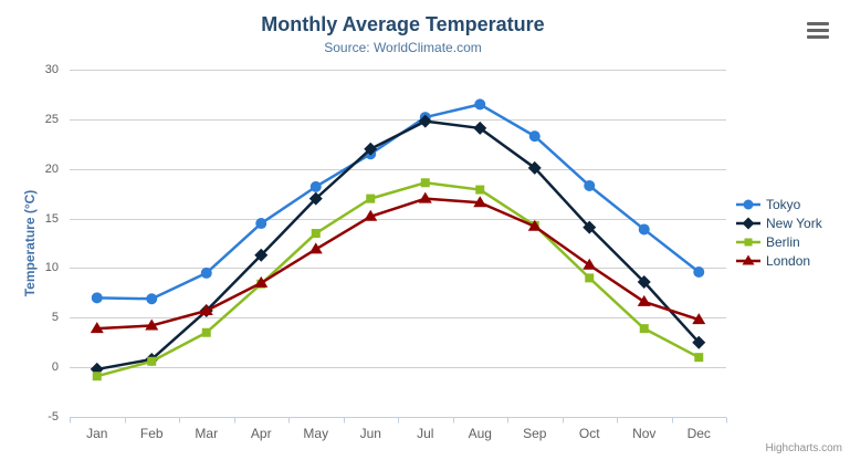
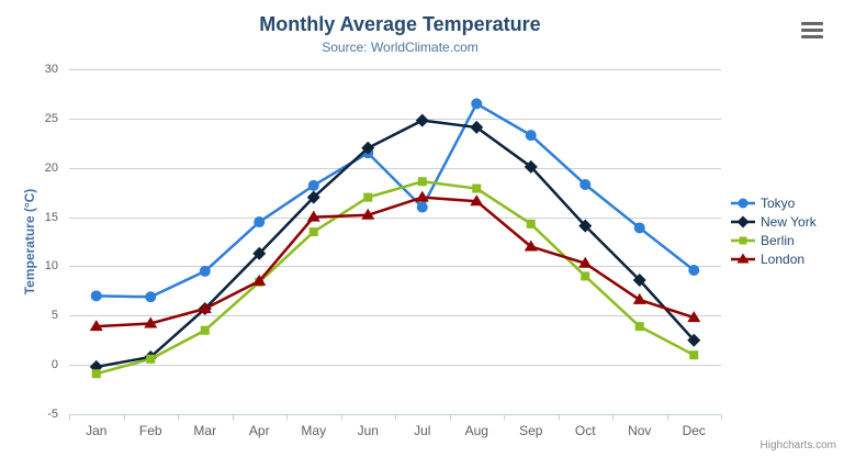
London/May: 12 -> 15
Tokyo/Jul: 25 -> 16
London/Sep: 14 -> 12
